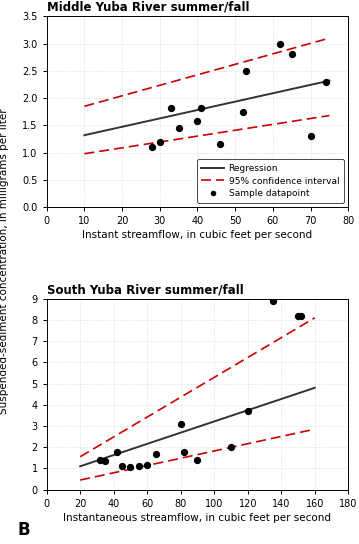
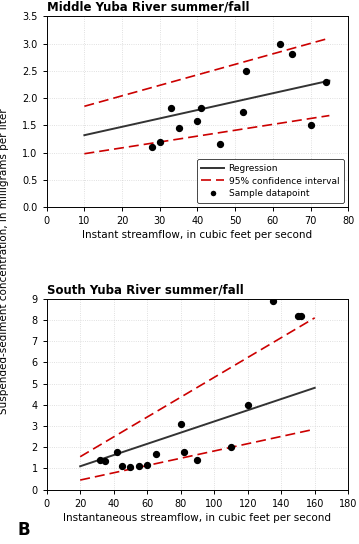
Middle Yuba River summer/fall/70: 1.30 -> 1.50
South Yuba River summer/fall/120: 3.70 -> 4.00
